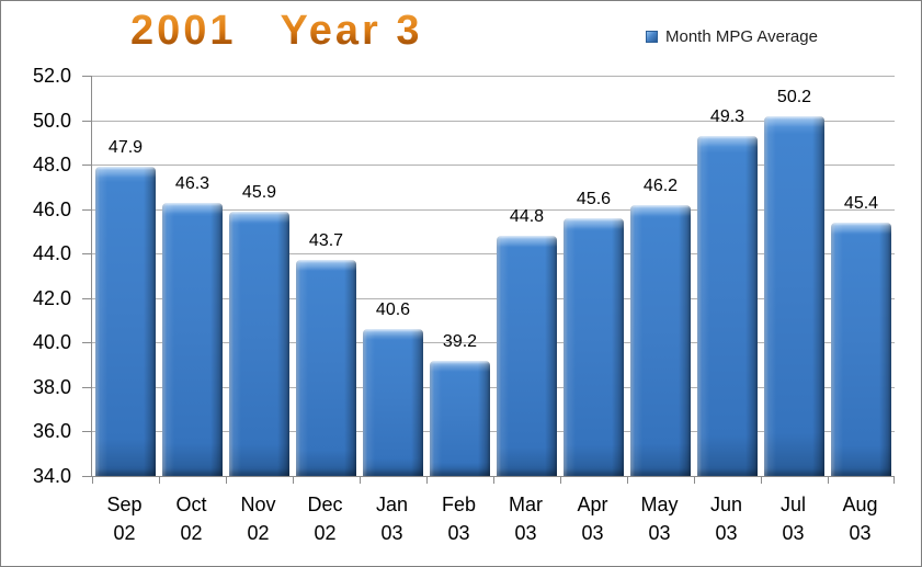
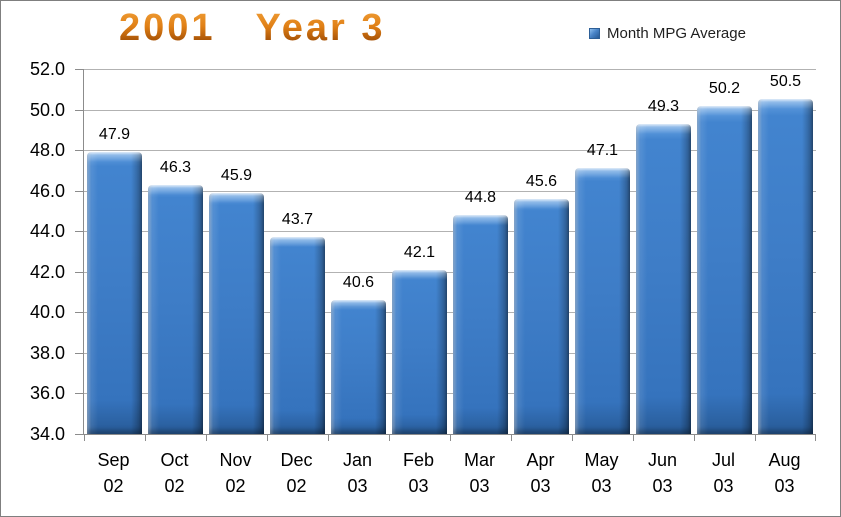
Feb 03: 39.2 -> 42.1
May 03: 46.2 -> 47.1
Aug 03: 45.4 -> 50.5
